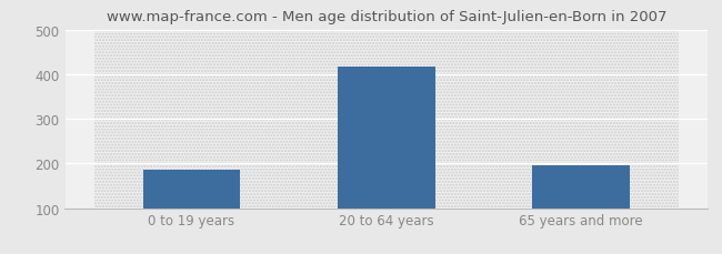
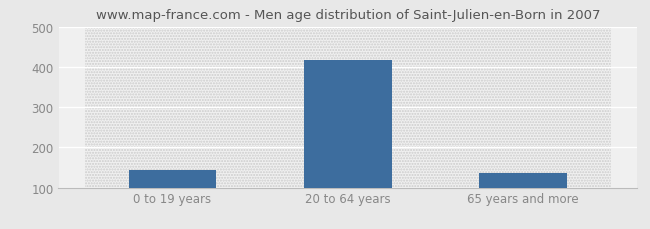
0 to 19 years: 185 -> 143
65 years and more: 195 -> 136
